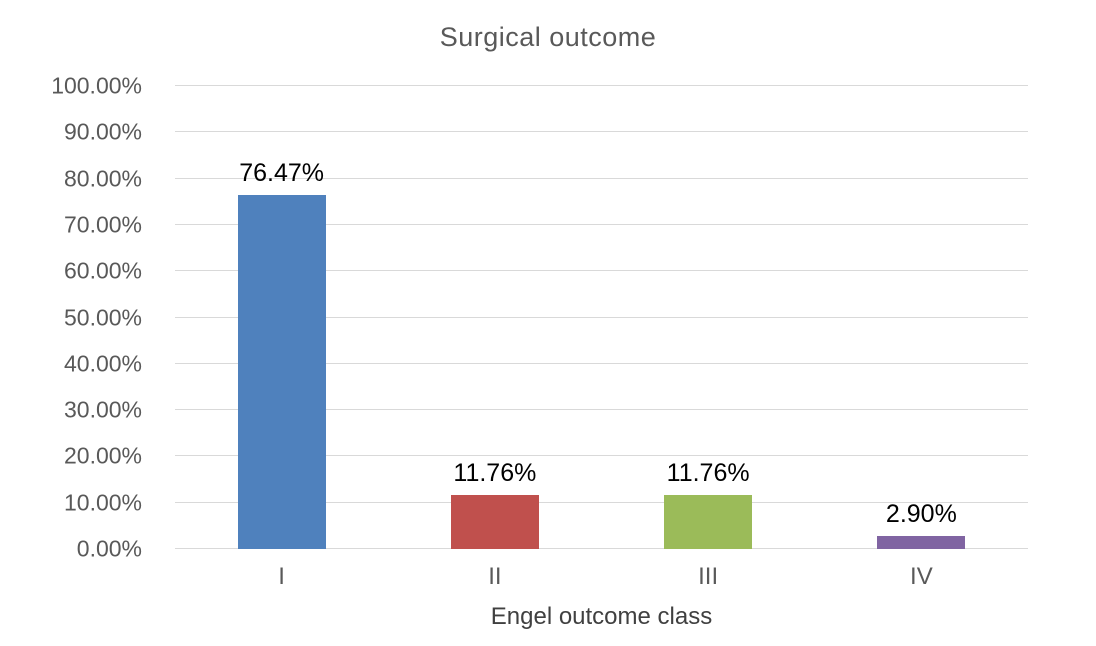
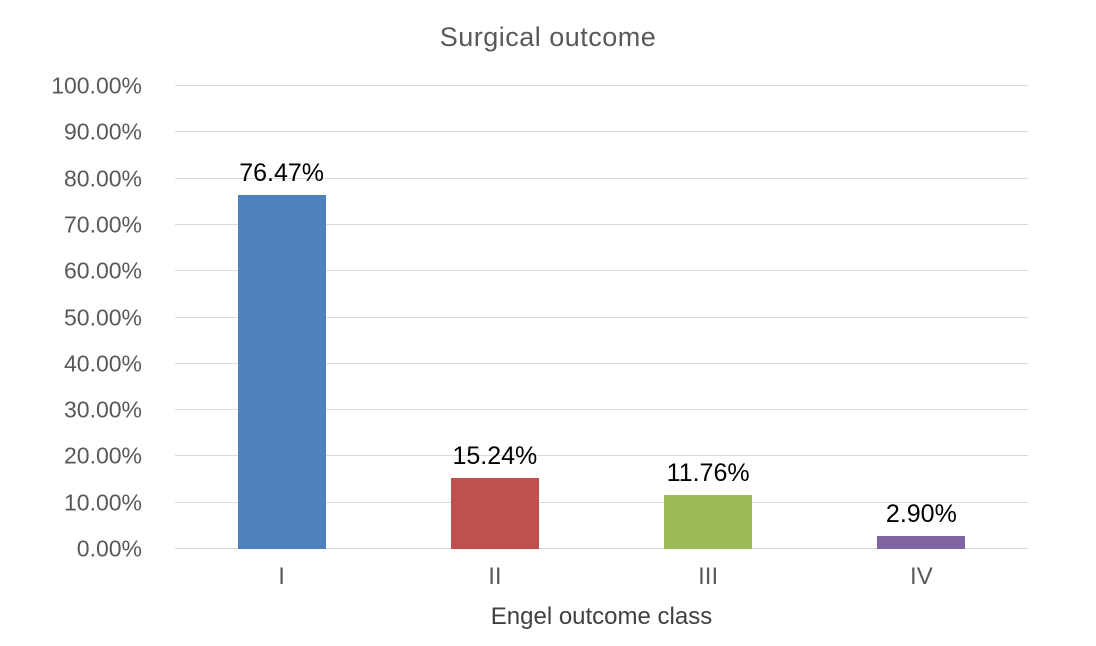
II: 11.76% -> 15.24%
